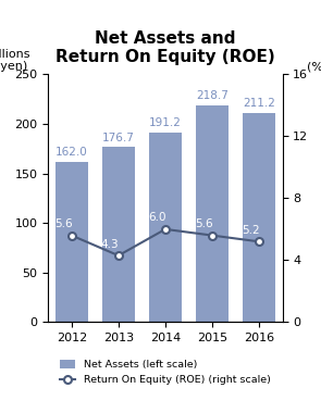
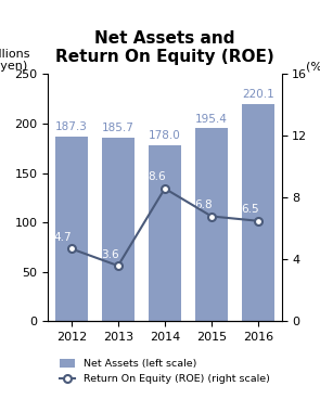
Net Assets (left scale)/2012: 162.0 -> 187.3
Return On Equity (ROE) (right scale)/2012: 5.6 -> 4.7
Net Assets (left scale)/2013: 176.7 -> 185.7
Return On Equity (ROE) (right scale)/2013: 4.3 -> 3.6
Net Assets (left scale)/2014: 191.2 -> 178.0
Return On Equity (ROE) (right scale)/2014: 6.0 -> 8.6
Net Assets (left scale)/2015: 218.7 -> 195.4
Return On Equity (ROE) (right scale)/2015: 5.6 -> 6.8
Net Assets (left scale)/2016: 211.2 -> 220.1
Return On Equity (ROE) (right scale)/2016: 5.2 -> 6.5
